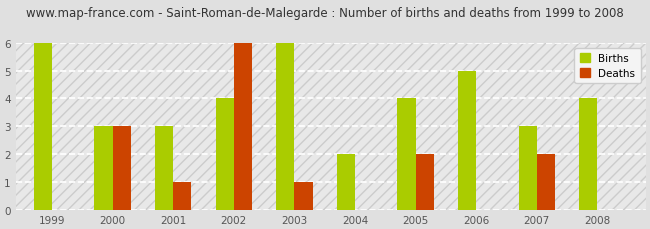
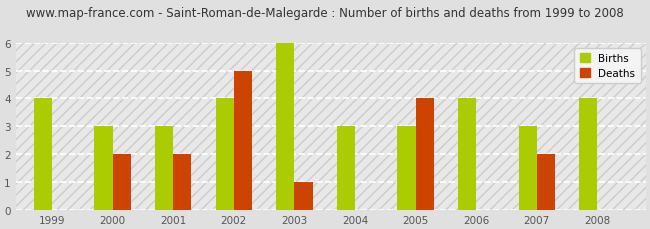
Births/1999: 6 -> 4
Deaths/2000: 3 -> 2
Deaths/2001: 1 -> 2
Deaths/2002: 6 -> 5
Births/2004: 2 -> 3
Births/2005: 4 -> 3
Deaths/2005: 2 -> 4
Births/2006: 5 -> 4
